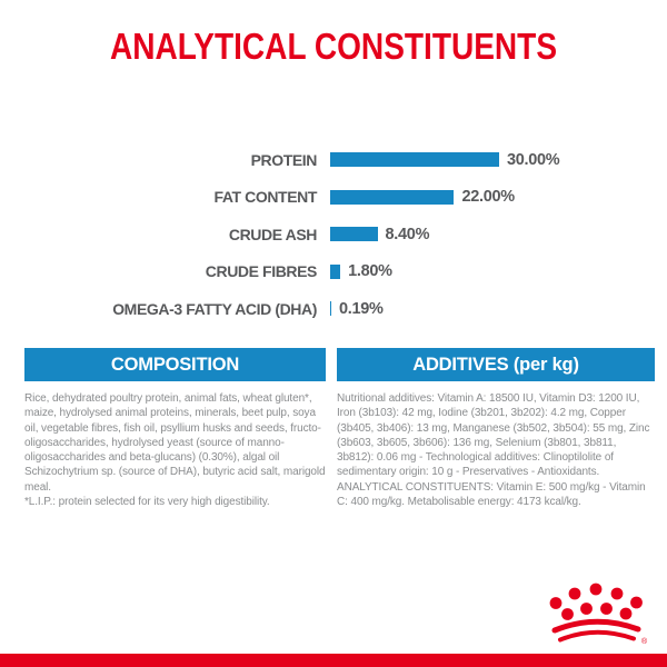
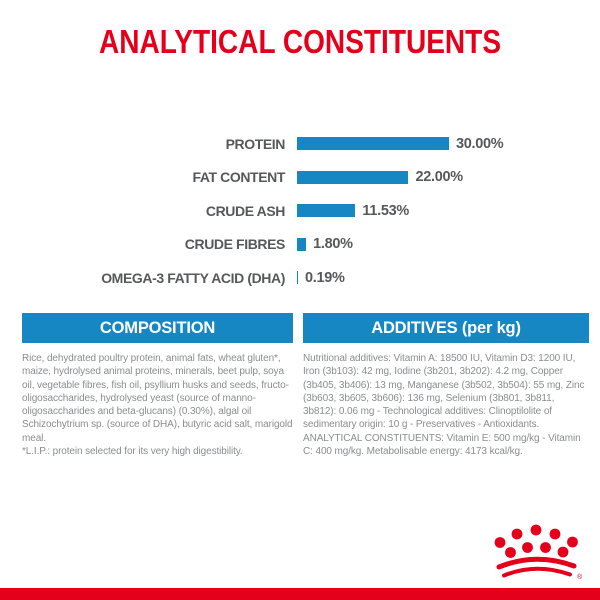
CRUDE ASH: 8.40% -> 11.53%
